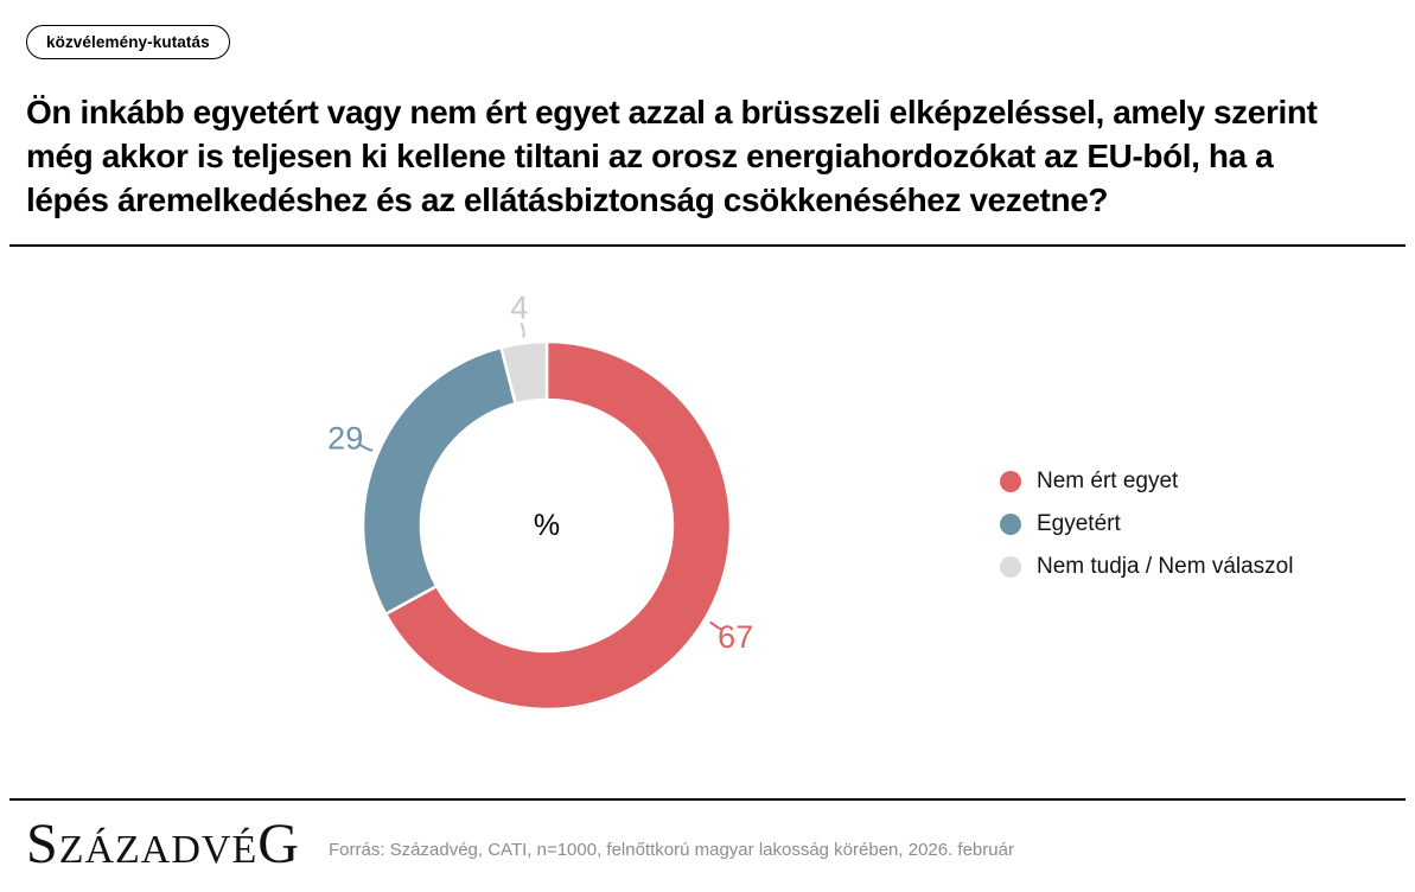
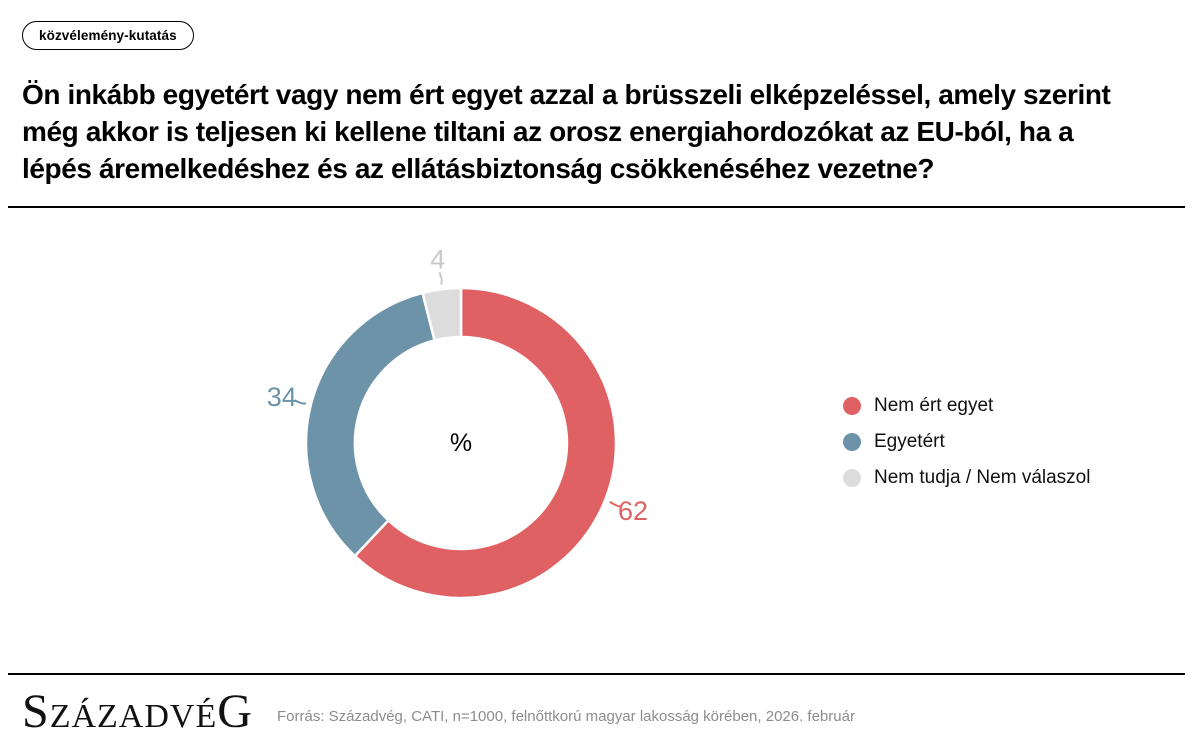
Nem ért egyet: 67 -> 62
Egyetért: 29 -> 34
